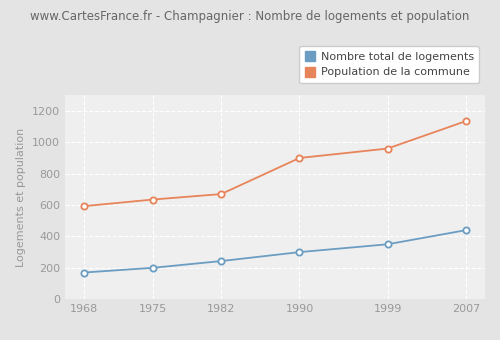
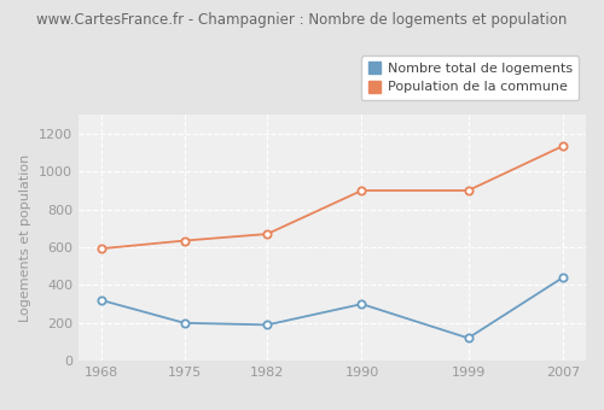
Nombre total de logements/1968: 170 -> 320
Nombre total de logements/1982: 240 -> 190
Nombre total de logements/1999: 350 -> 120
Population de la commune/1999: 960 -> 900
